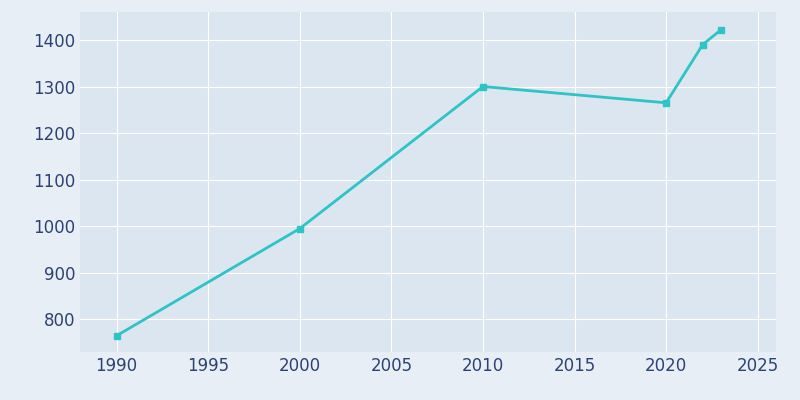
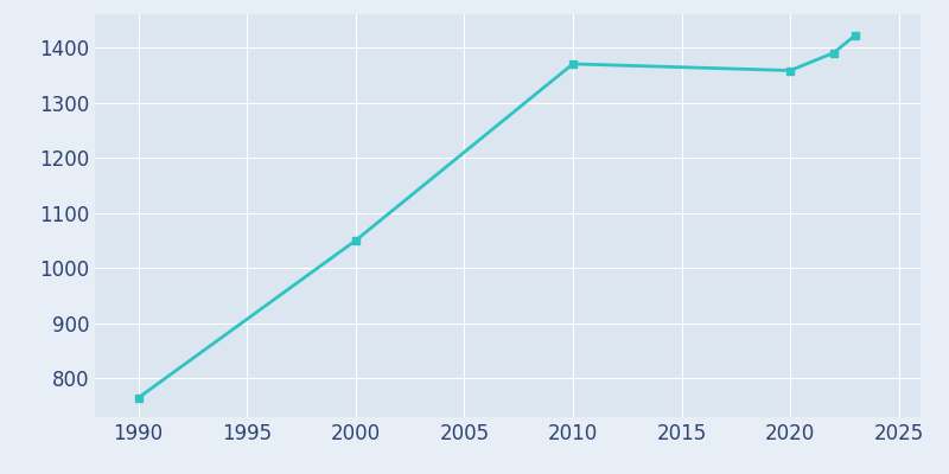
2000: 995 -> 1050
2010: 1300 -> 1370
2020: 1265 -> 1358
